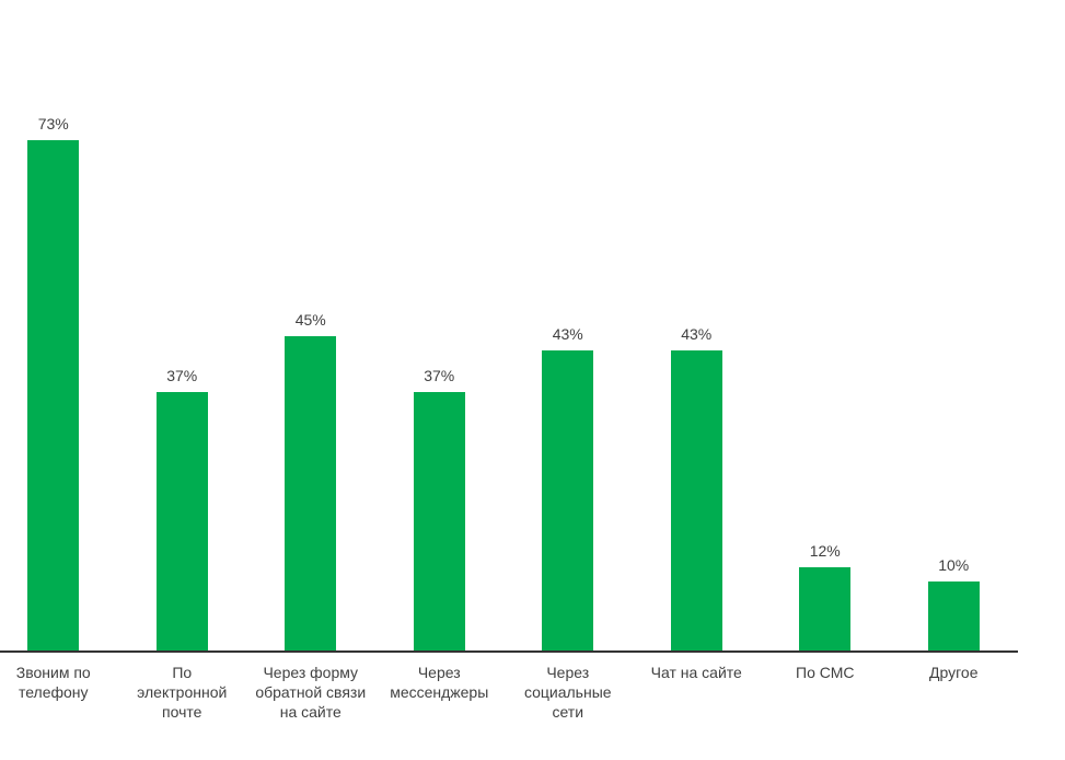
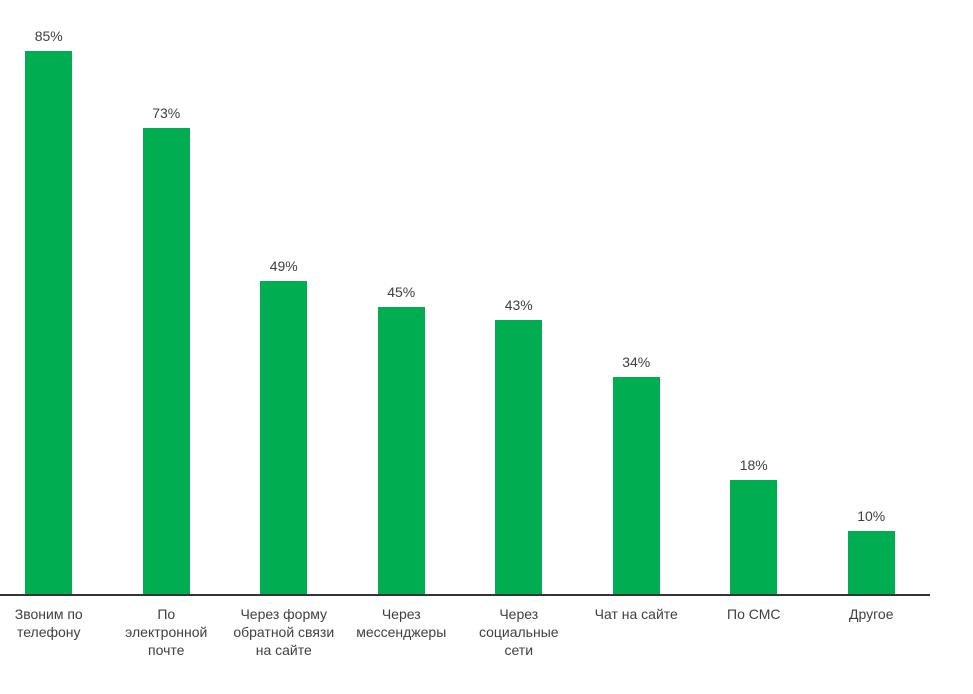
Звоним по телефону: 73% -> 85%
По электронной почте: 37% -> 73%
Через форму обратной связи на сайте: 45% -> 49%
Через мессенджеры: 37% -> 45%
Чат на сайте: 43% -> 34%
По СМС: 12% -> 18%
